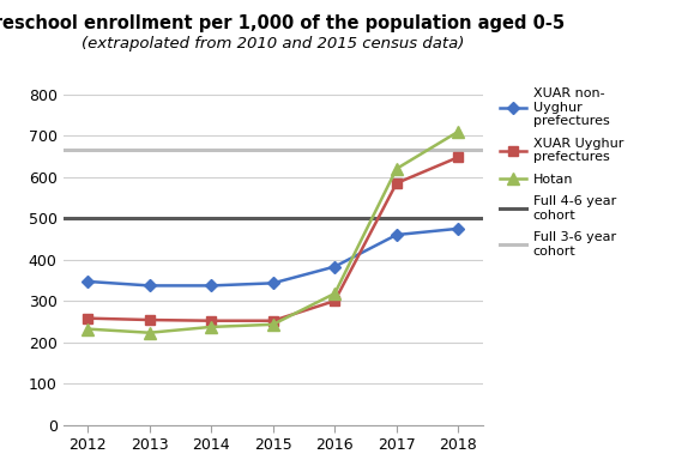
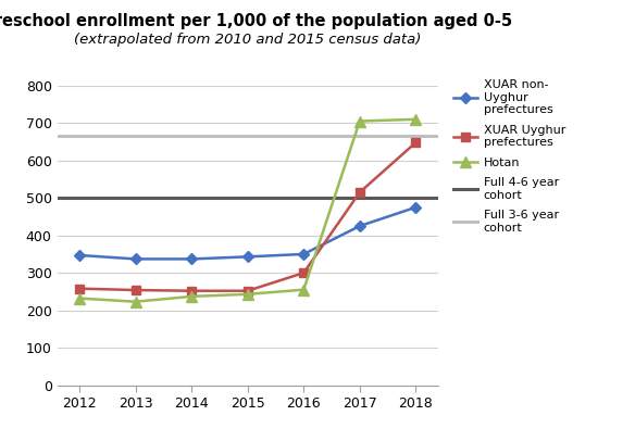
XUAR non- Uyghur prefectures/2016: 383 -> 350
Hotan/2016: 318 -> 255
XUAR non- Uyghur prefectures/2017: 460 -> 425
XUAR Uyghur prefectures/2017: 585 -> 515
Hotan/2017: 620 -> 705
